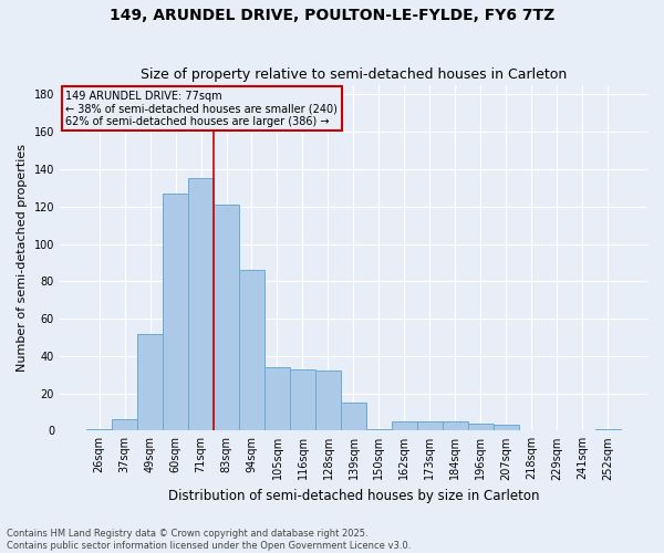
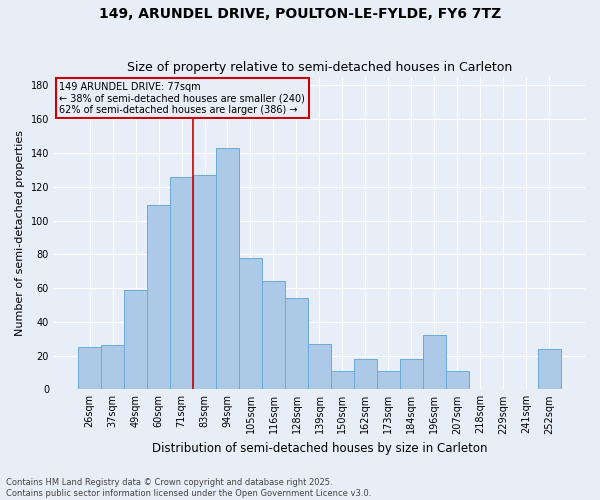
26sqm: 1 -> 25
37sqm: 6 -> 26
49sqm: 52 -> 59
60sqm: 127 -> 109
71sqm: 135 -> 126
83sqm: 121 -> 127
94sqm: 86 -> 143
105sqm: 34 -> 78
116sqm: 33 -> 64
128sqm: 32 -> 54
139sqm: 15 -> 27
150sqm: 1 -> 11
162sqm: 5 -> 18
173sqm: 5 -> 11
184sqm: 5 -> 18
196sqm: 4 -> 32
207sqm: 3 -> 11
252sqm: 1 -> 24
